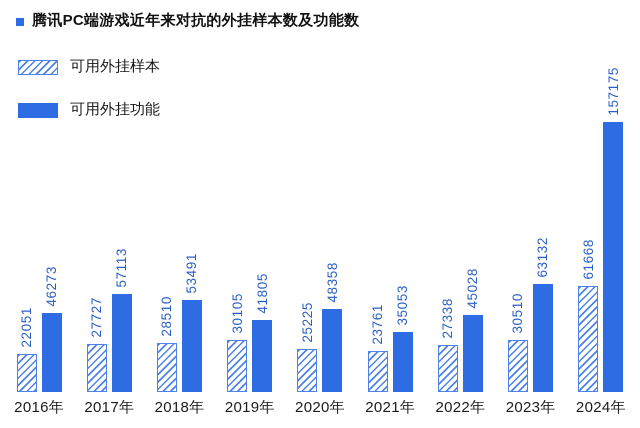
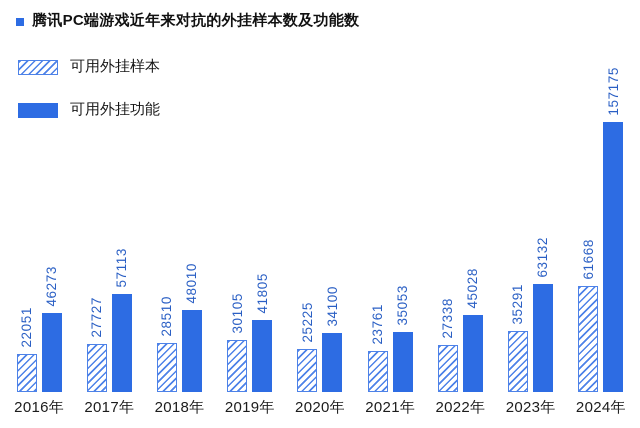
可用外挂功能/2018年: 53491 -> 48010
可用外挂功能/2020年: 48358 -> 34100
可用外挂样本/2023年: 30510 -> 35291
